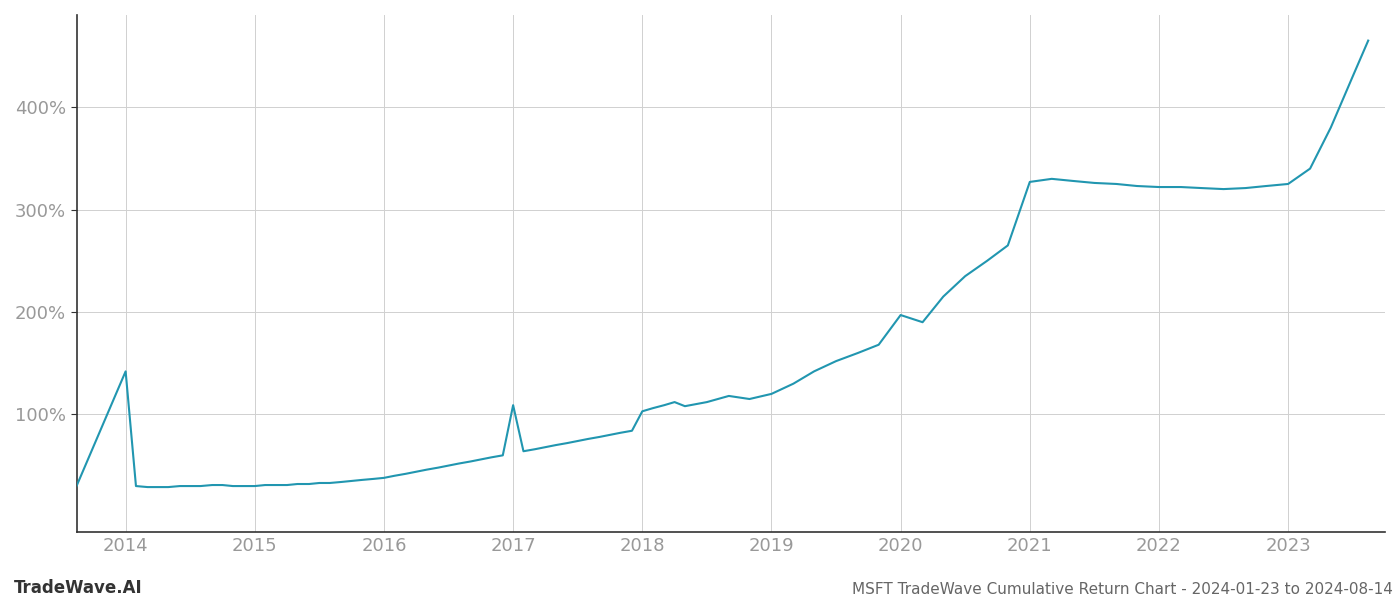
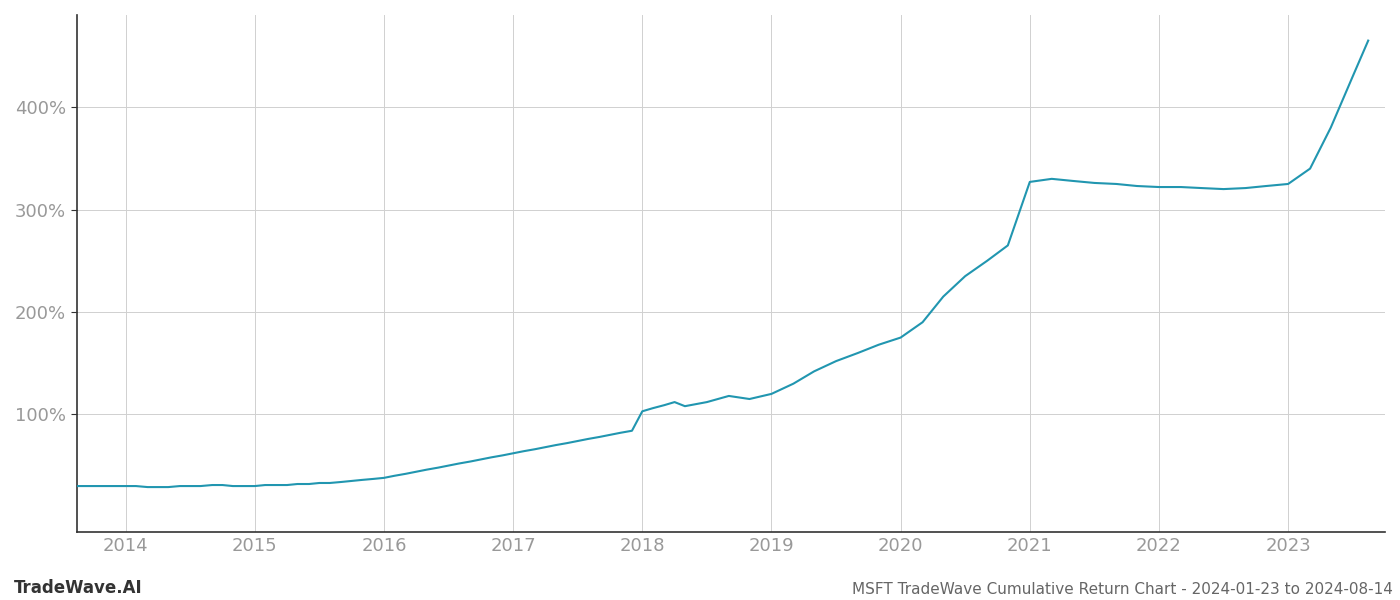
2014: 142% -> 30%
2017: 109% -> 62%
2020: 197% -> 175%
